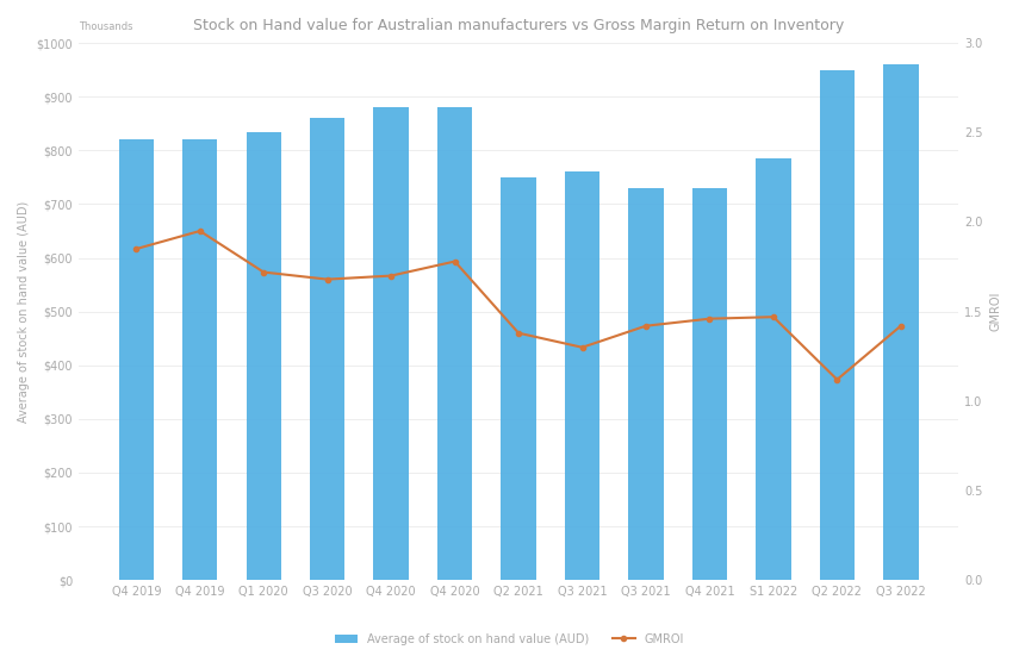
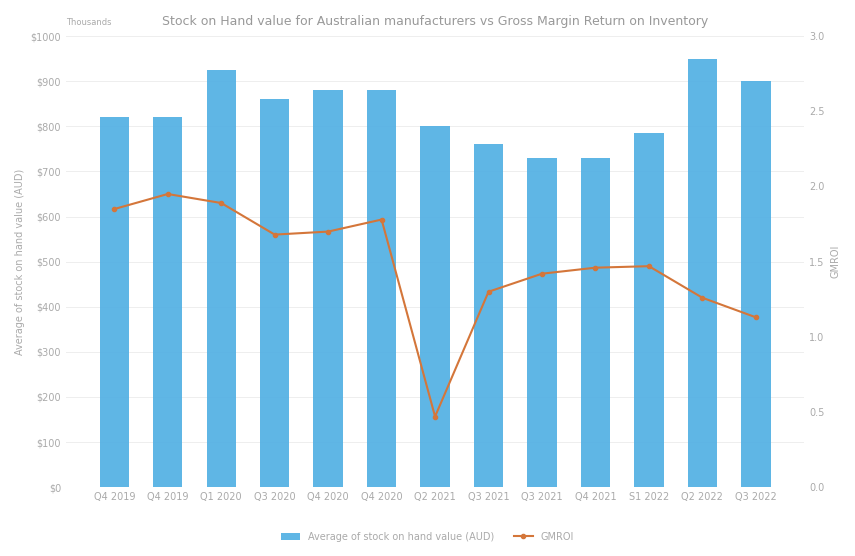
Average of stock on hand value (AUD)/Q1 2020: $835 -> $925
GMROI/Q1 2020: 1.72 -> 1.89
Average of stock on hand value (AUD)/Q2 2021: $750 -> $800
GMROI/Q2 2021: 1.38 -> 0.47
GMROI/Q2 2022: 1.12 -> 1.26
Average of stock on hand value (AUD)/Q3 2022: $960 -> $900
GMROI/Q3 2022: 1.42 -> 1.13
